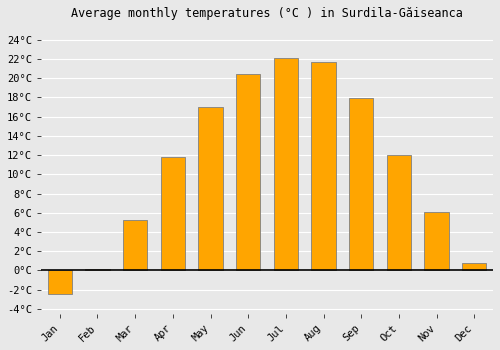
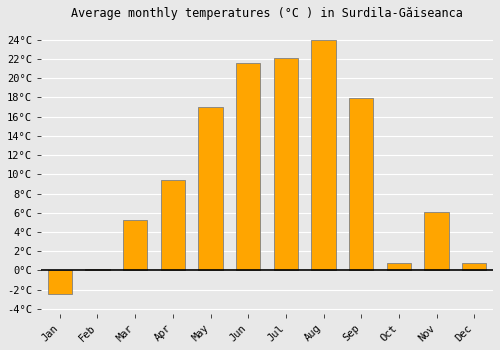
Apr: 11.8°C -> 9.4°C
Jun: 20.4°C -> 21.6°C
Aug: 21.7°C -> 24.0°C
Oct: 12.0°C -> 0.8°C
